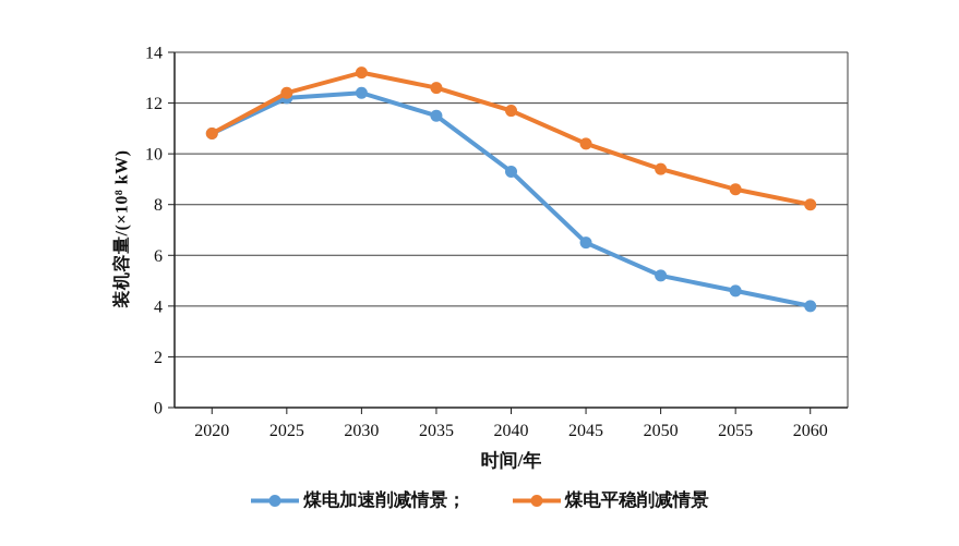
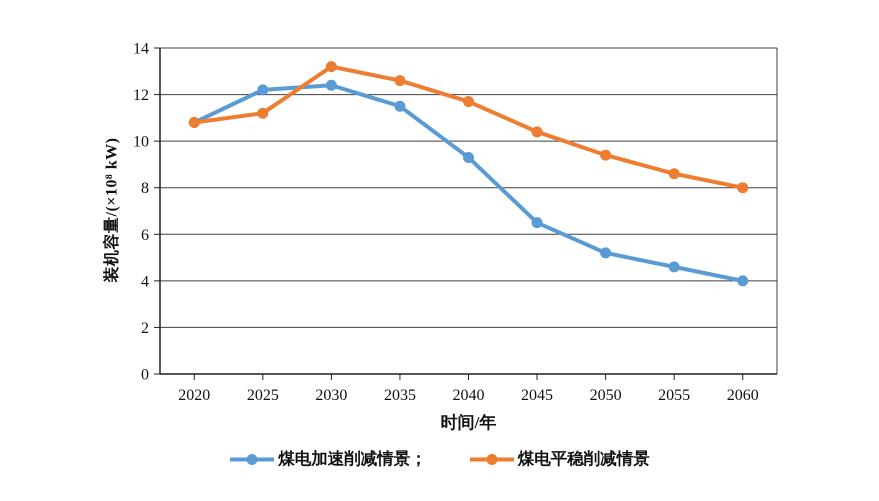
煤电平稳削减情景/2025: 12.4 -> 11.2
